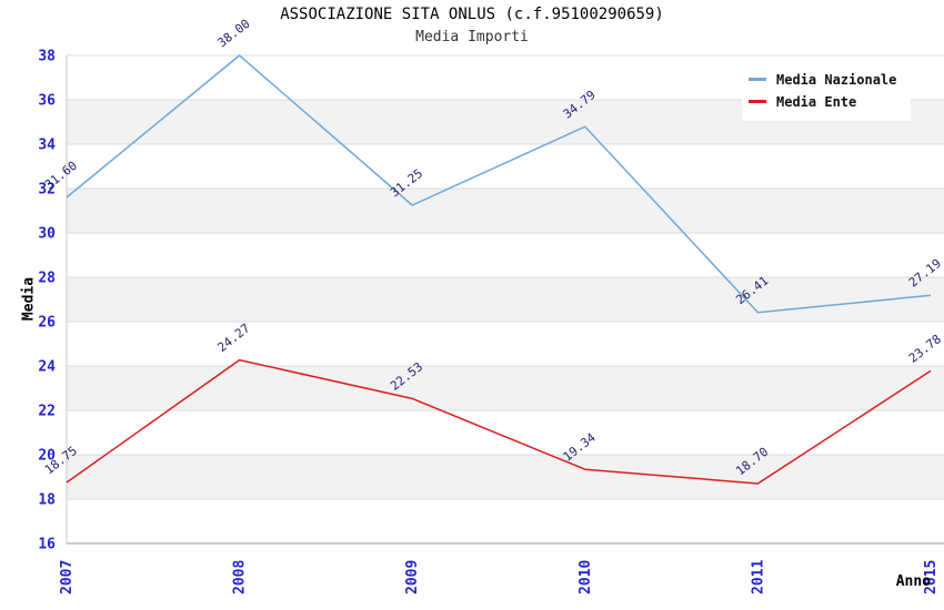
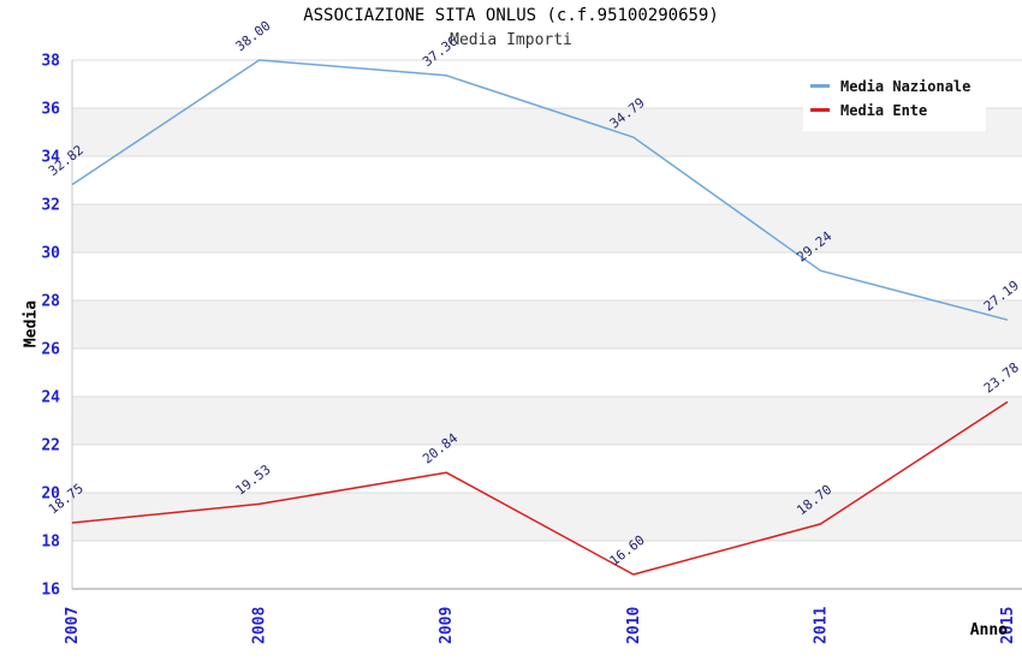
Media Nazionale/2007: 31.60 -> 32.82
Media Ente/2008: 24.27 -> 19.53
Media Nazionale/2009: 31.25 -> 37.36
Media Ente/2009: 22.53 -> 20.84
Media Ente/2010: 19.34 -> 16.60
Media Nazionale/2011: 26.41 -> 29.24
